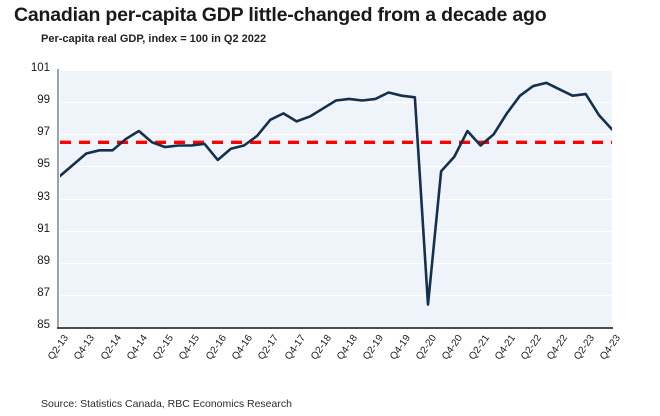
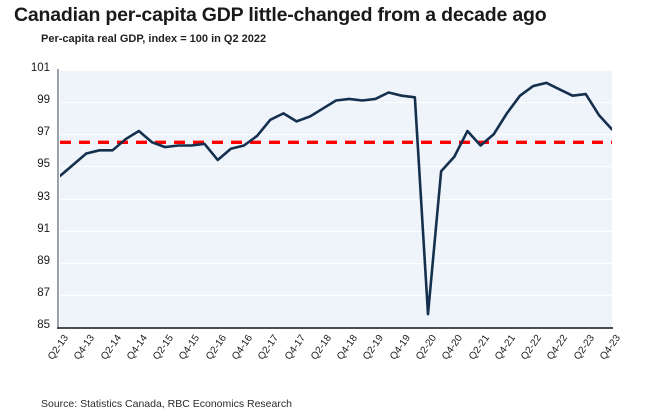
Q2-20: 86.4 -> 85.8
